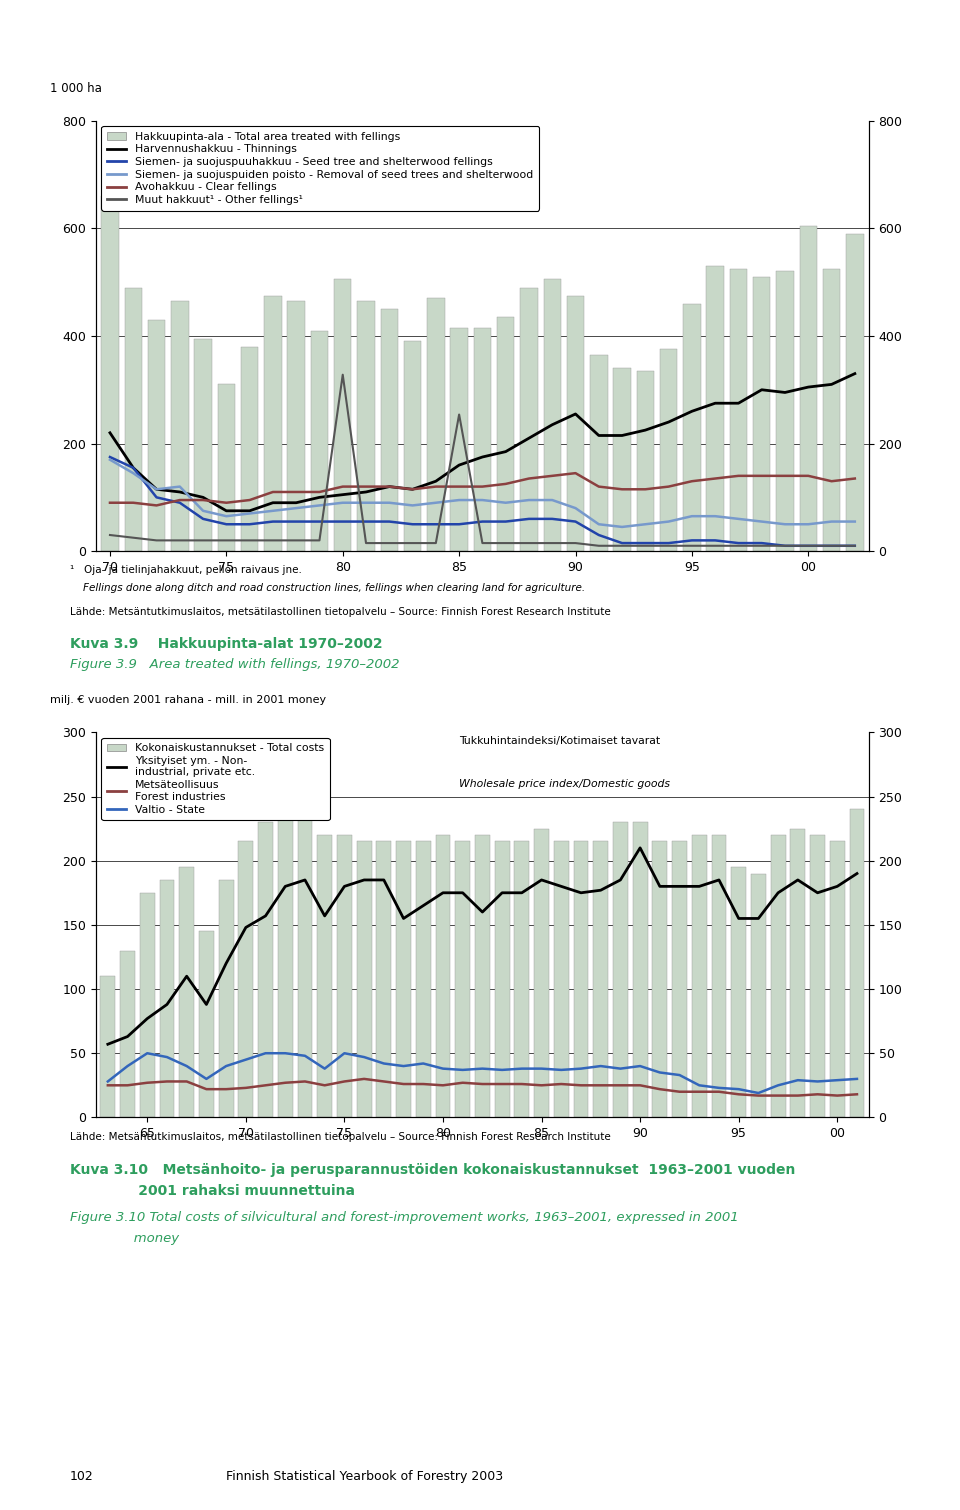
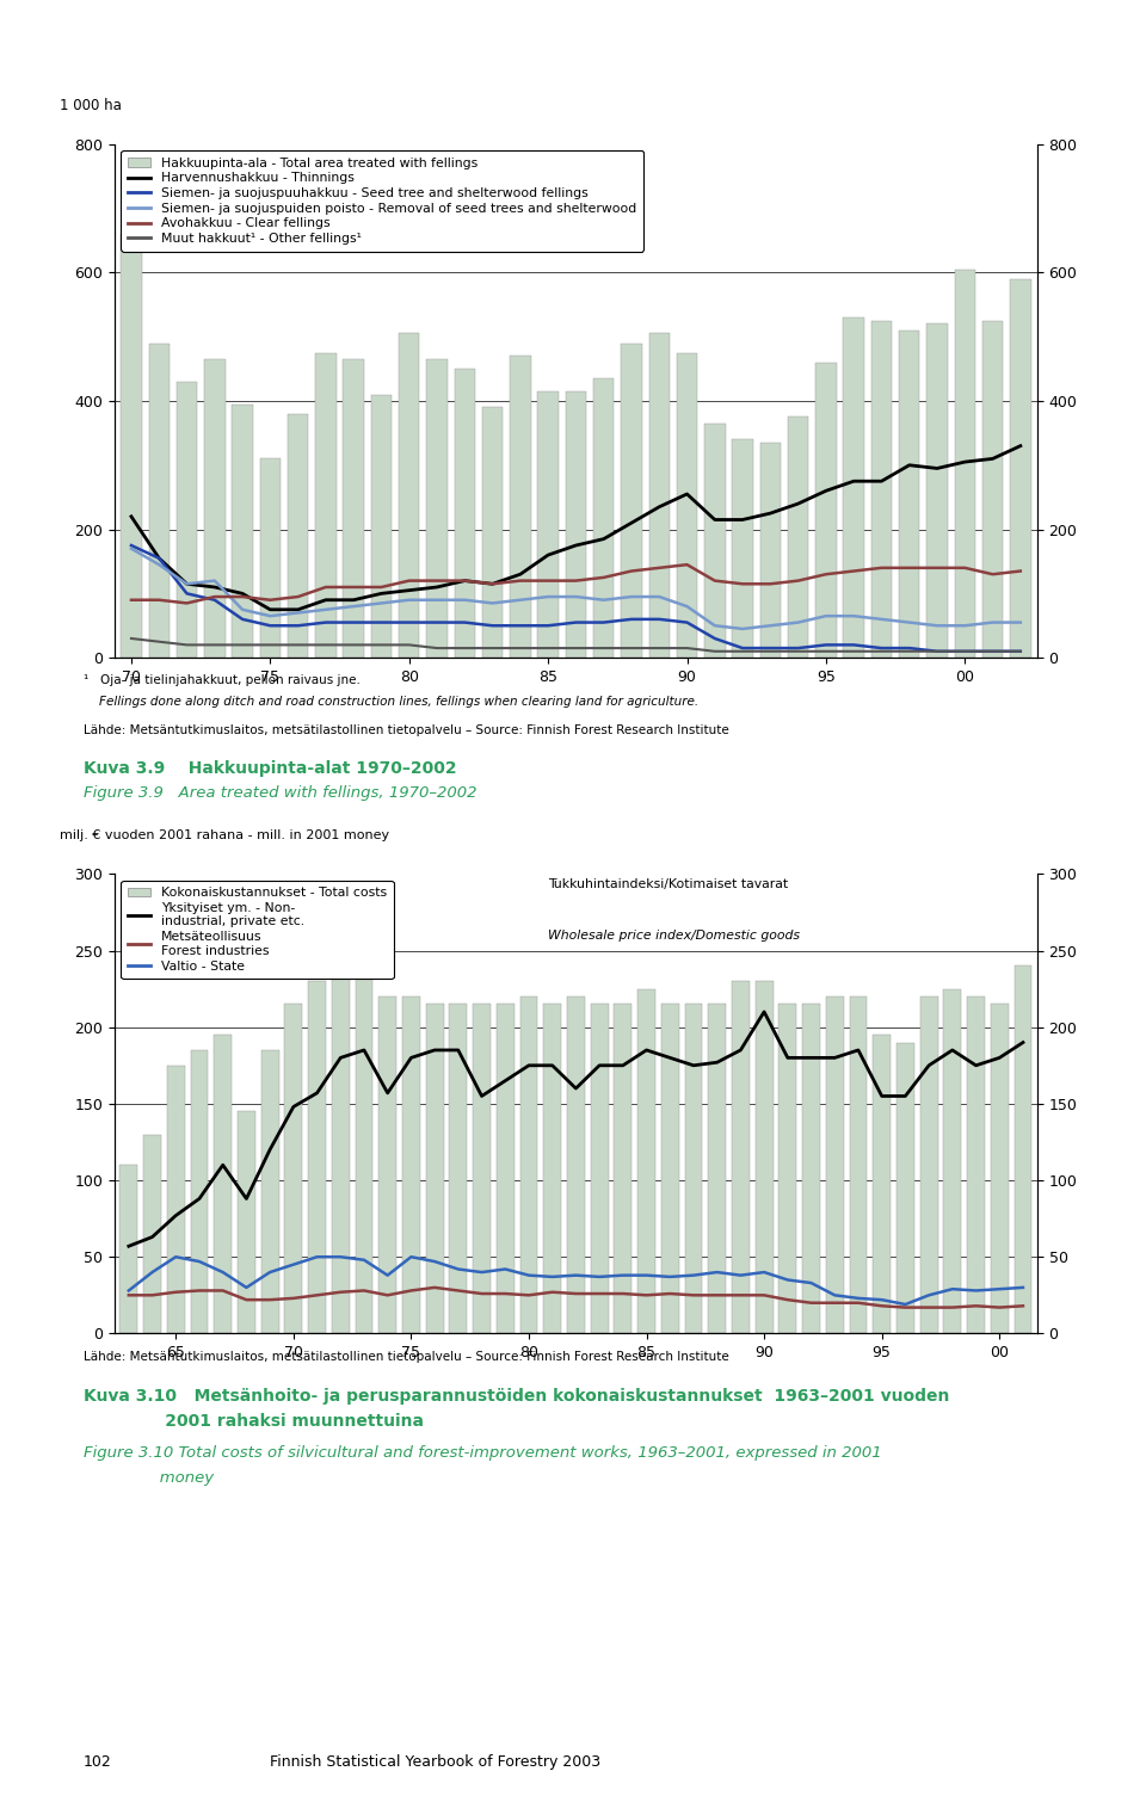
Muut hakkuut¹ - Other fellings¹/80: 328 -> 20
Muut hakkuut¹ - Other fellings¹/85: 254 -> 15
